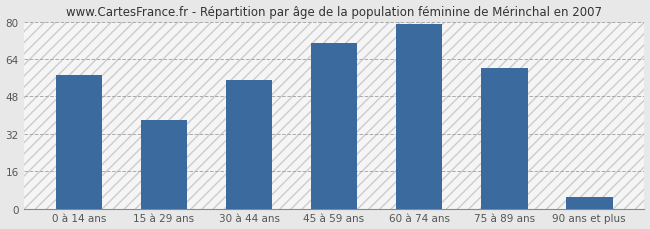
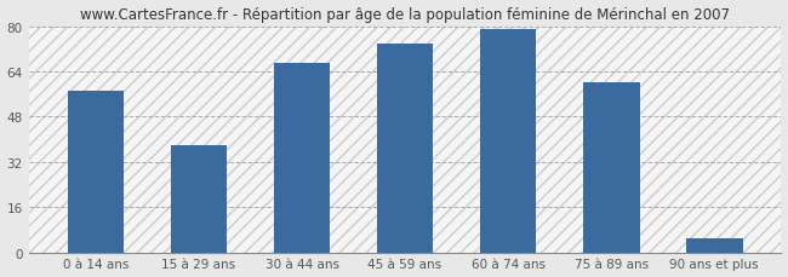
30 à 44 ans: 55 -> 67
45 à 59 ans: 71 -> 74
